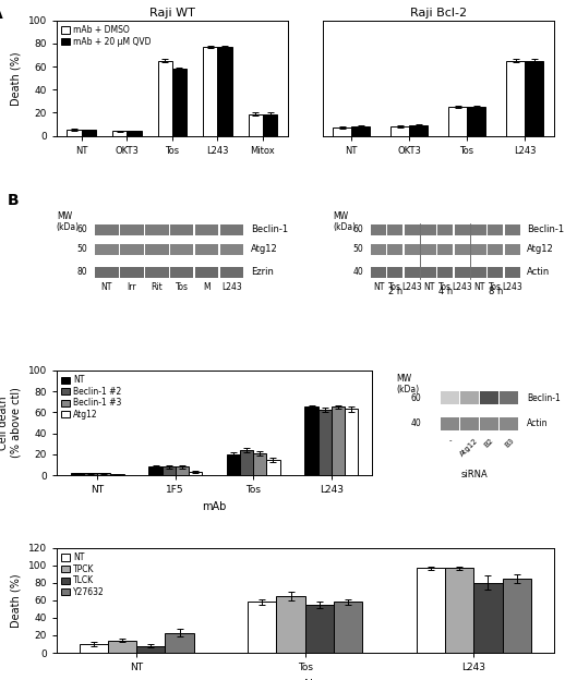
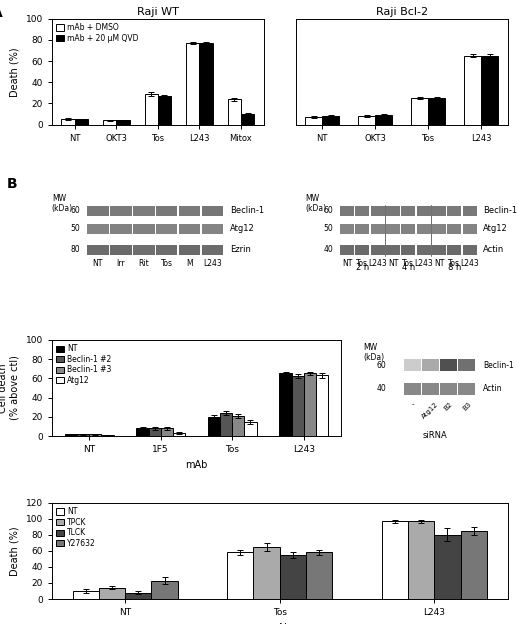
Raji WT/mAb + DMSO/Tos: 65 -> 29
Raji WT/mAb + 20 μM QVD/Tos: 58 -> 27
Raji WT/mAb + DMSO/Mitox: 19 -> 24
Raji WT/mAb + 20 μM QVD/Mitox: 19 -> 10
